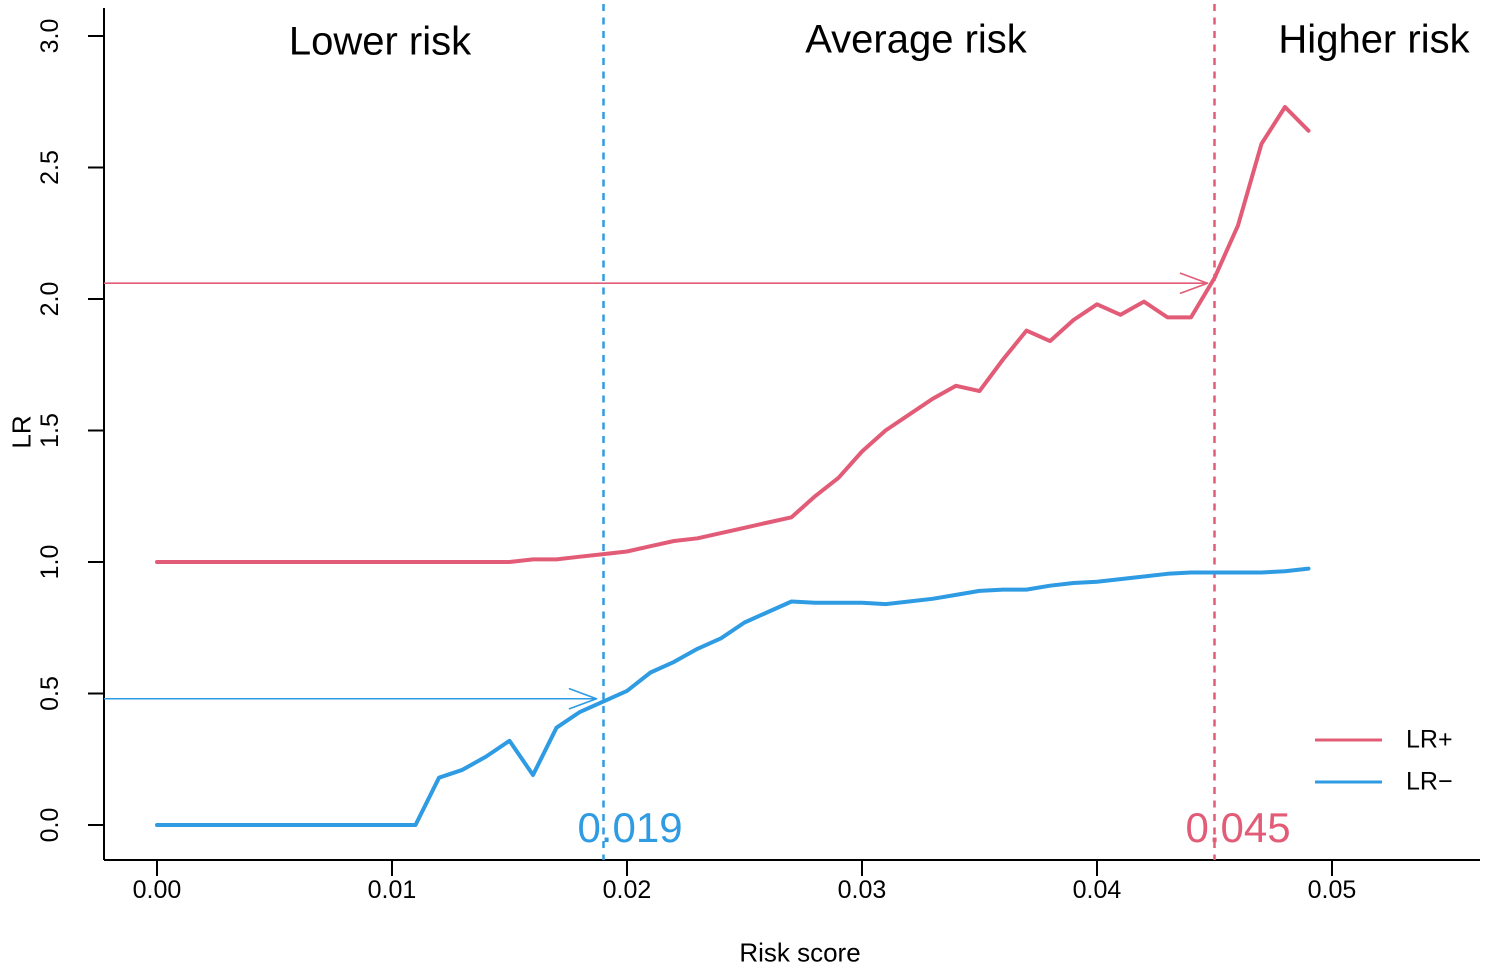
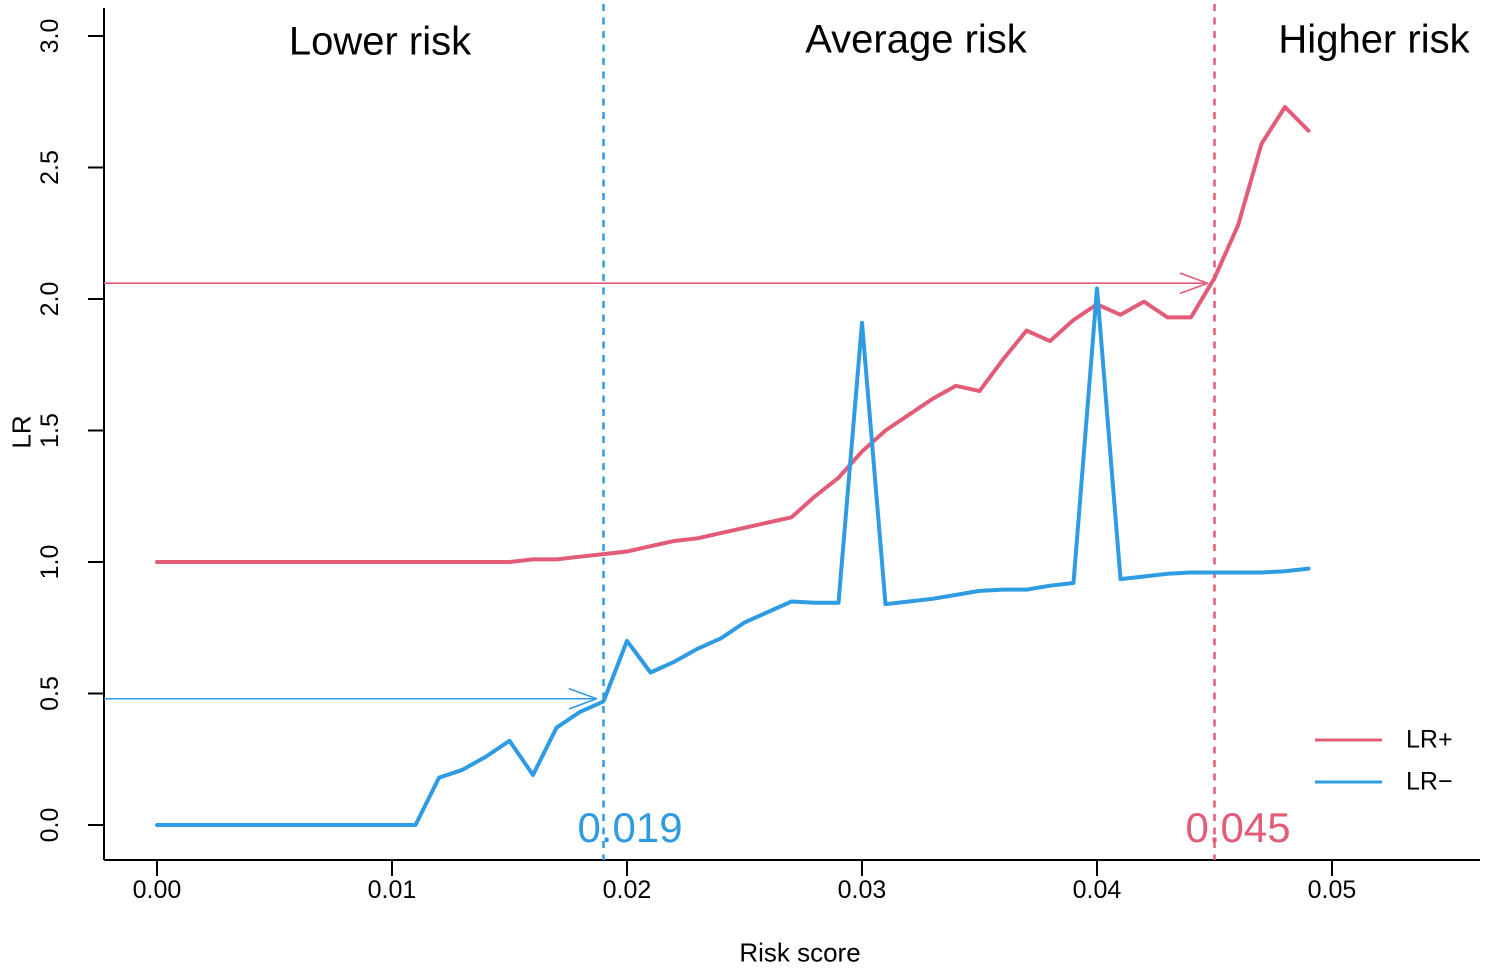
LR−/0.02: 0.51 -> 0.70
LR−/0.03: 0.84 -> 1.91
LR−/0.04: 0.93 -> 2.04
